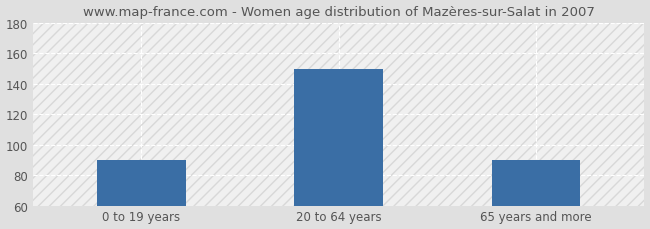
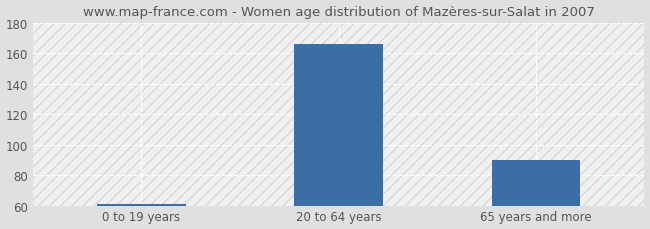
0 to 19 years: 90 -> 61
20 to 64 years: 150 -> 166
